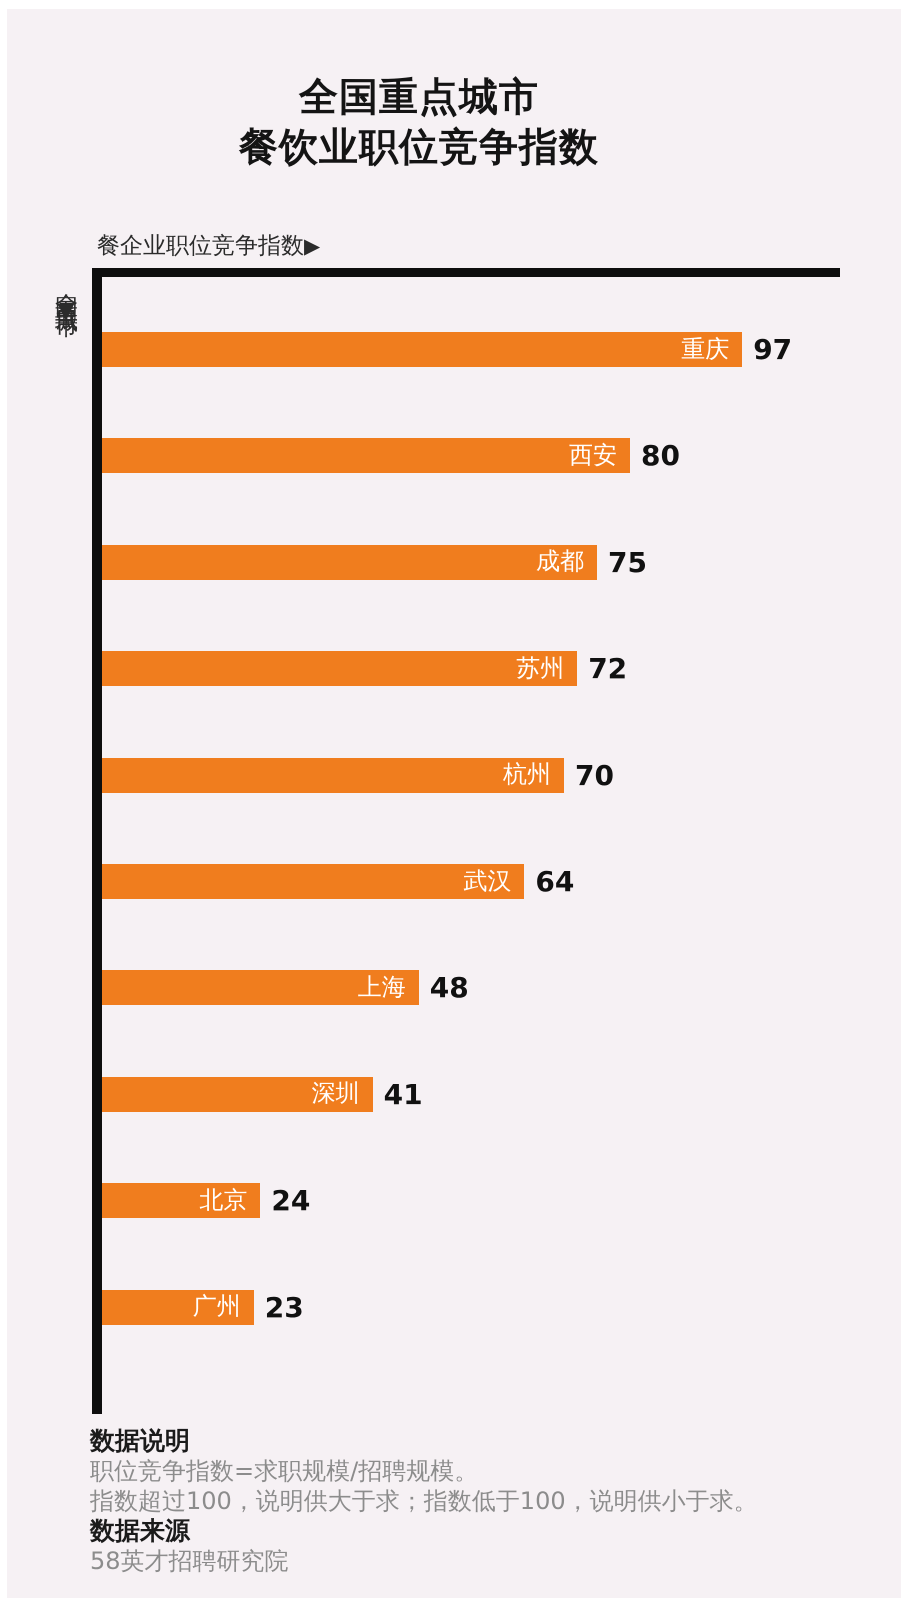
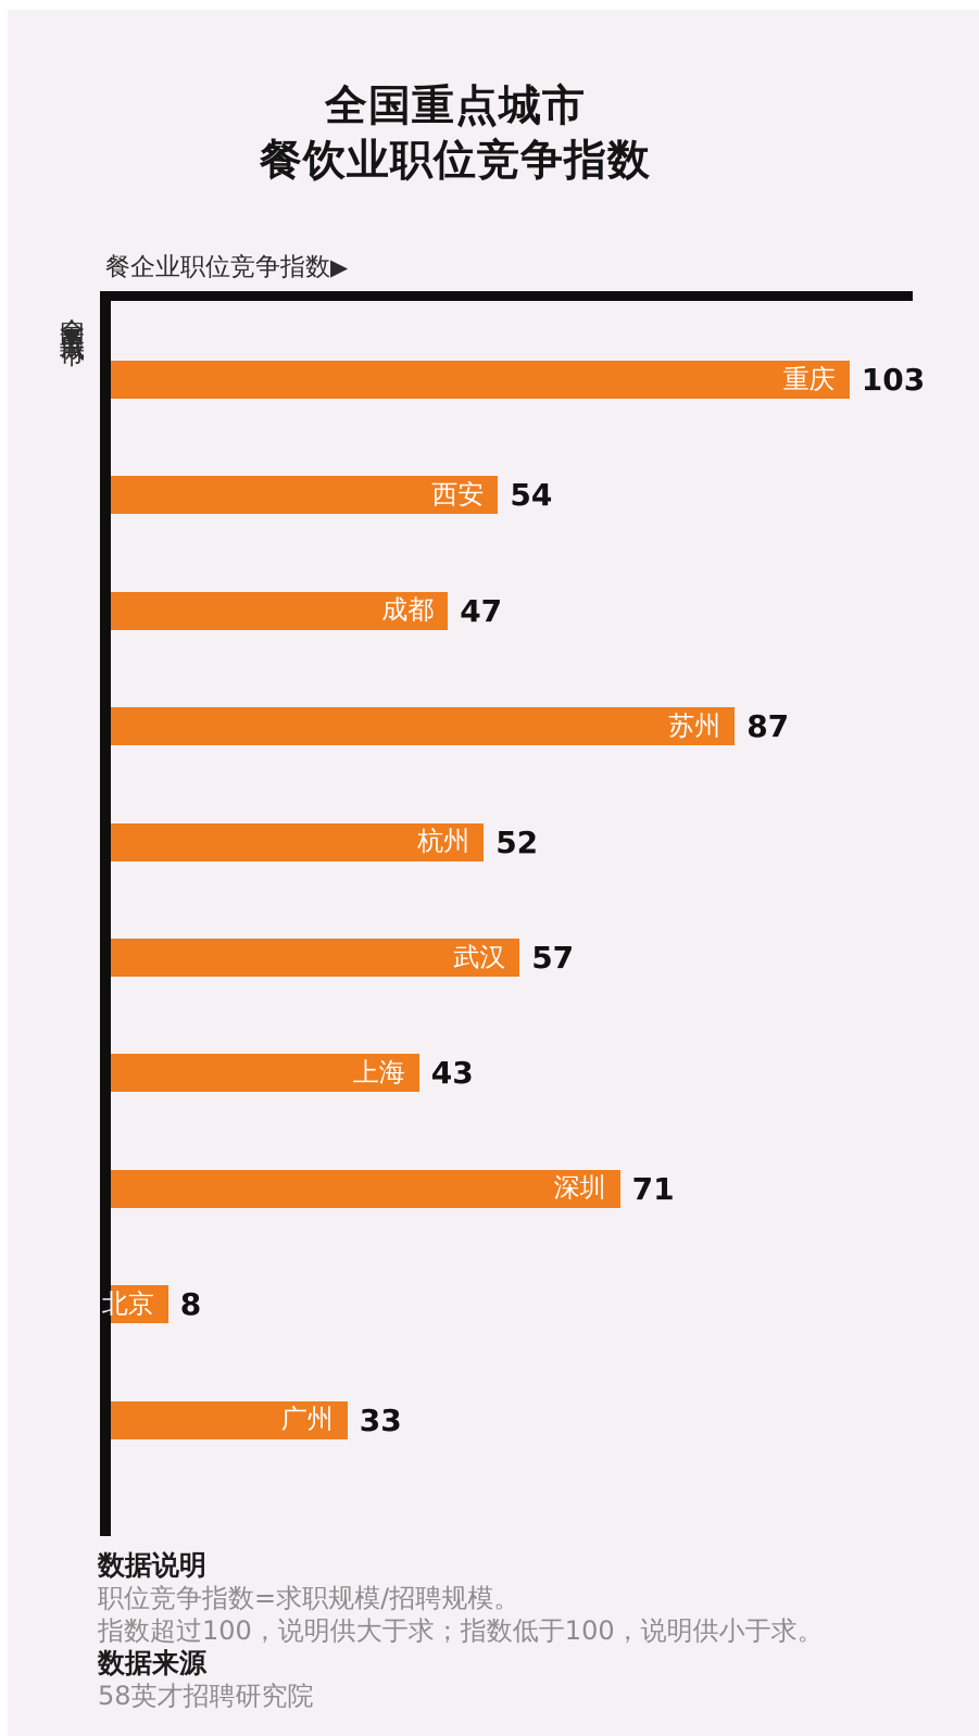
重庆: 97 -> 103
西安: 80 -> 54
成都: 75 -> 47
苏州: 72 -> 87
杭州: 70 -> 52
武汉: 64 -> 57
上海: 48 -> 43
深圳: 41 -> 71
北京: 24 -> 8
广州: 23 -> 33
